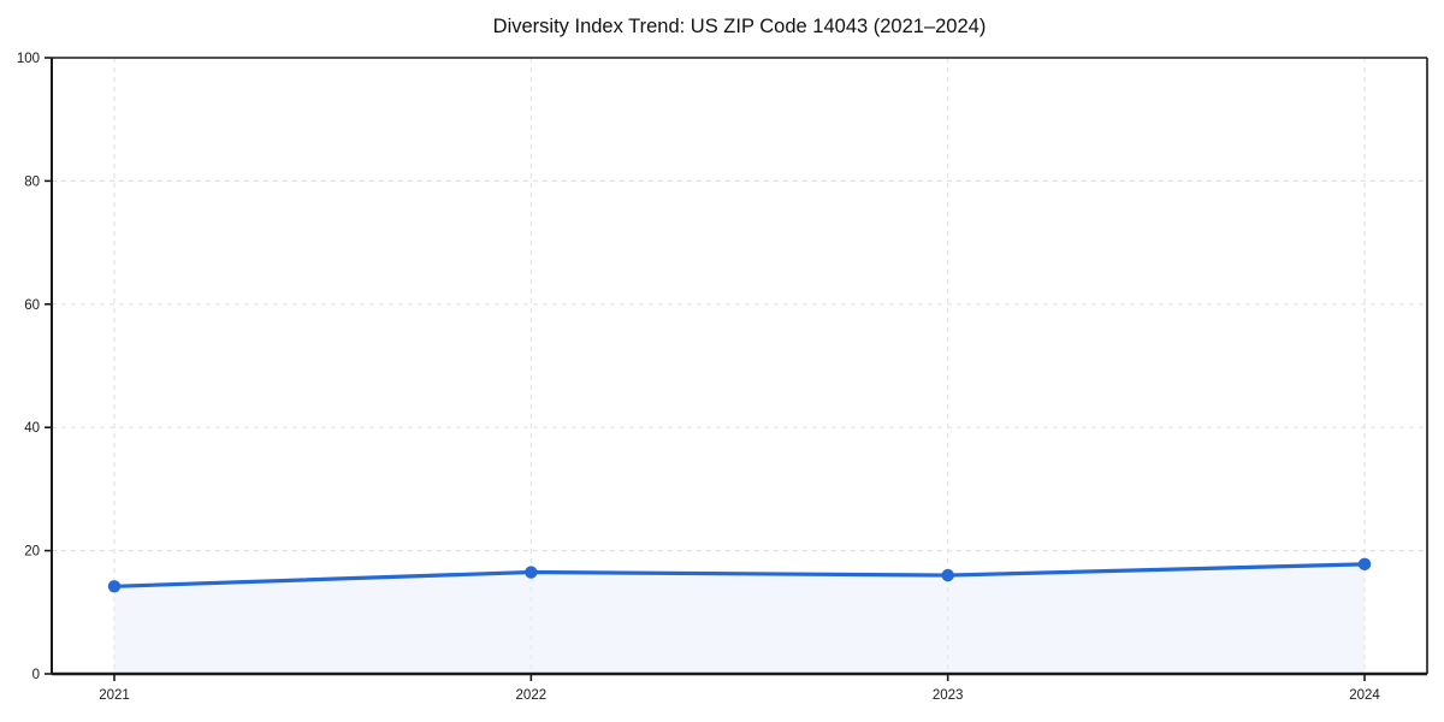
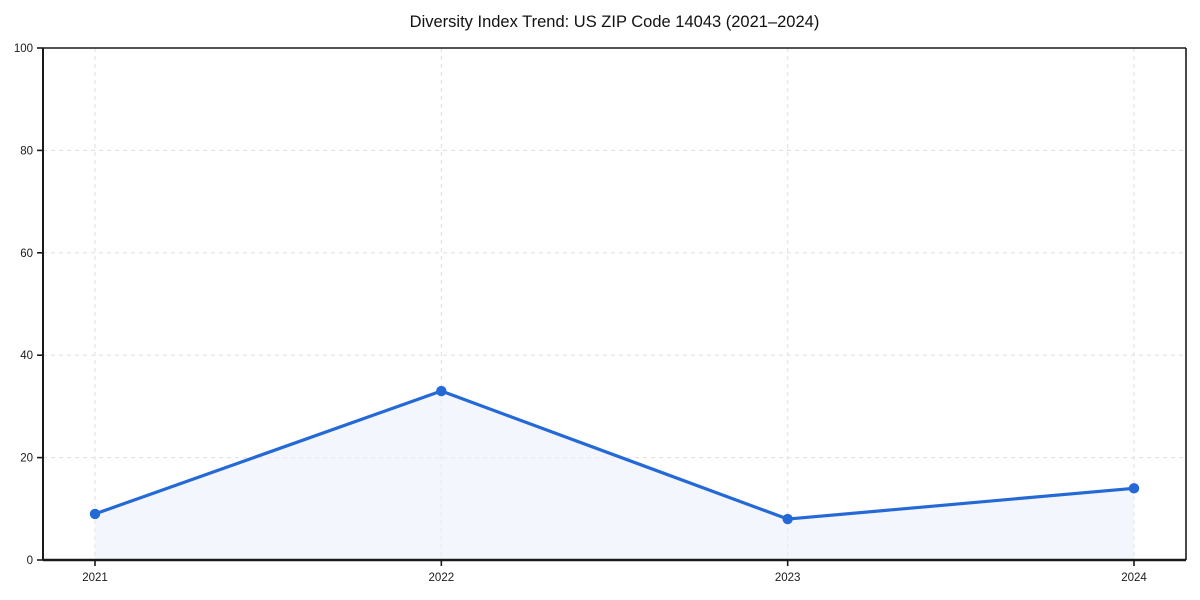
2021: 14 -> 9
2022: 16 -> 33
2023: 16 -> 8
2024: 18 -> 14
